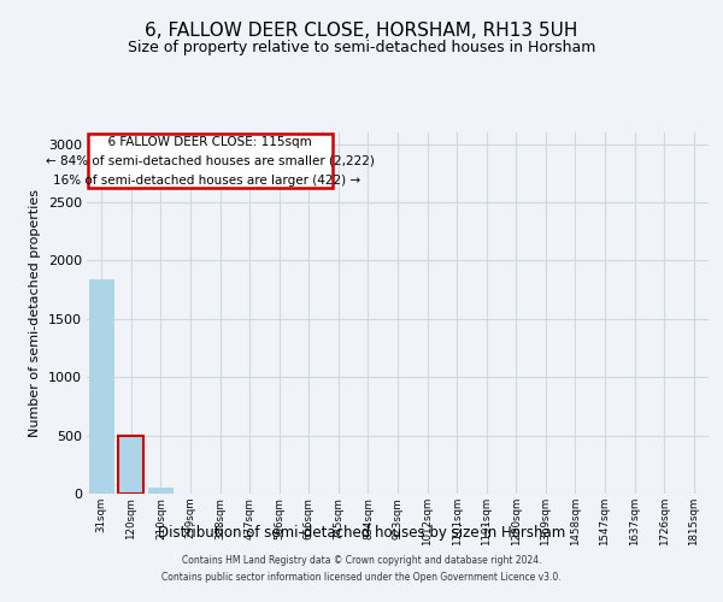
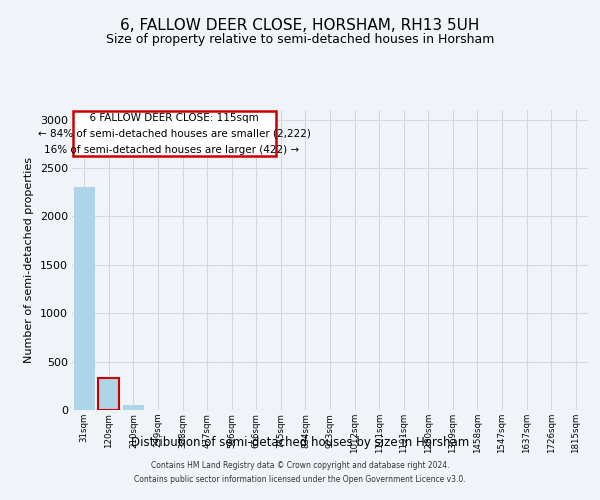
31sqm: 1840 -> 2300
120sqm: 500 -> 330
